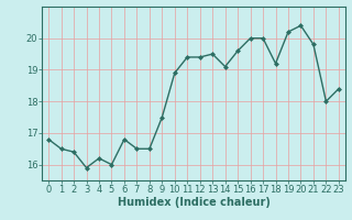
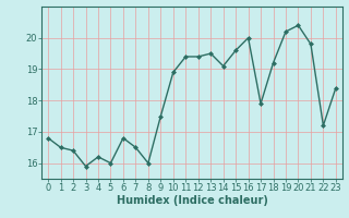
8: 16.5 -> 16.0
17: 20.0 -> 17.9
22: 18.0 -> 17.2
